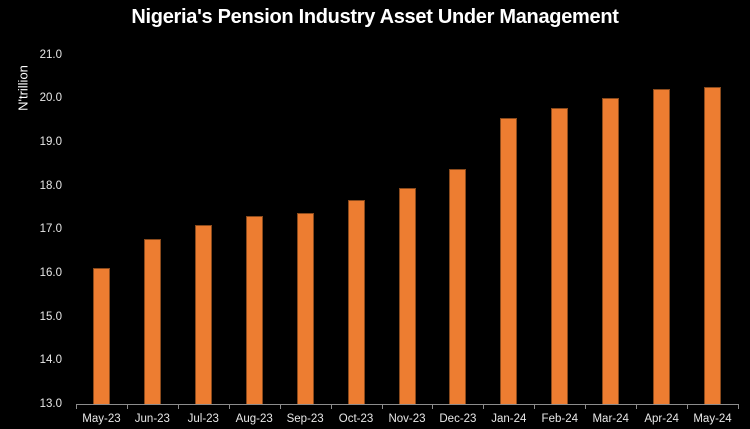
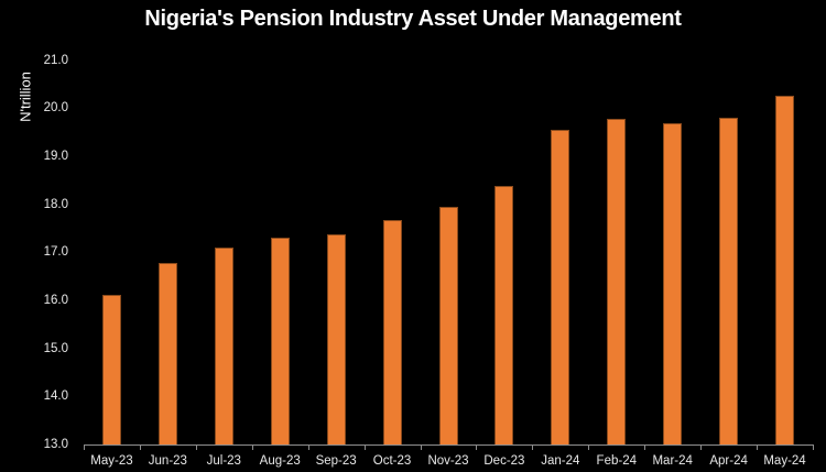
Mar-24: 20.0 -> 19.7
Apr-24: 20.2 -> 19.8
